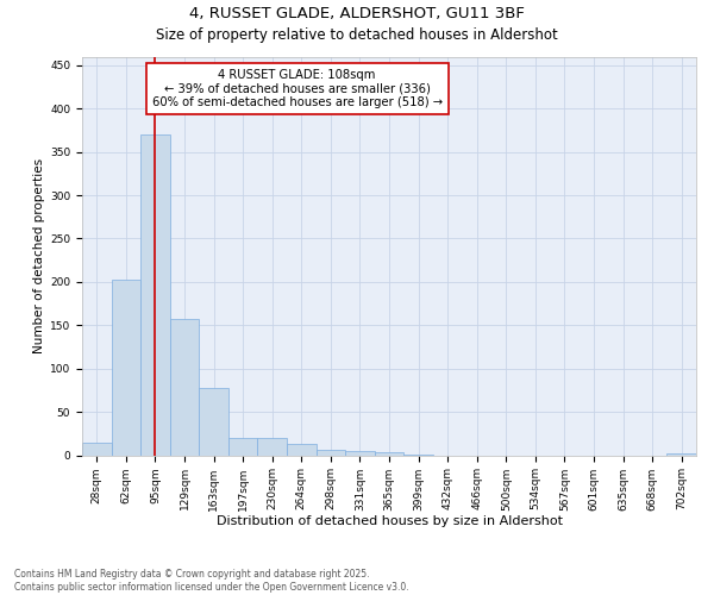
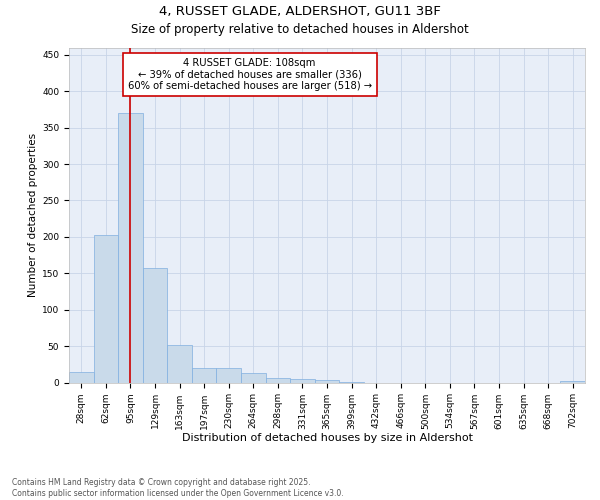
163sqm: 78 -> 52
